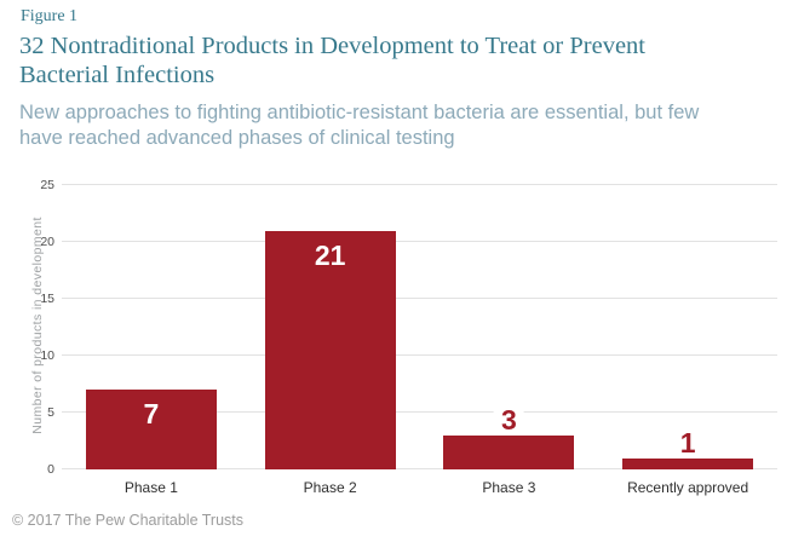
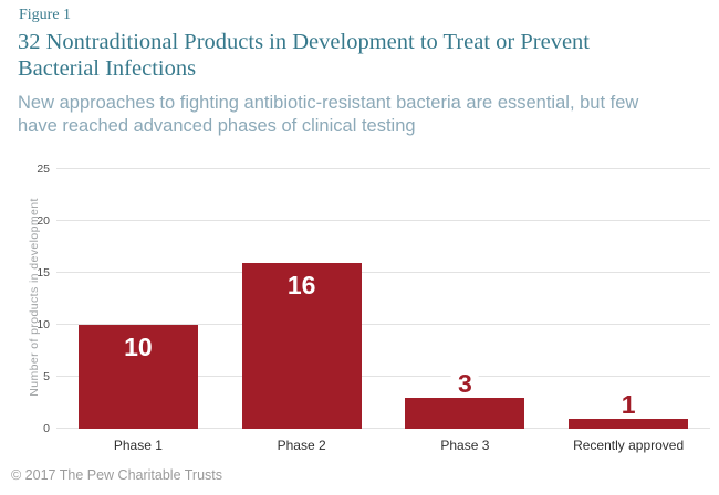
Phase 1: 7 -> 10
Phase 2: 21 -> 16
